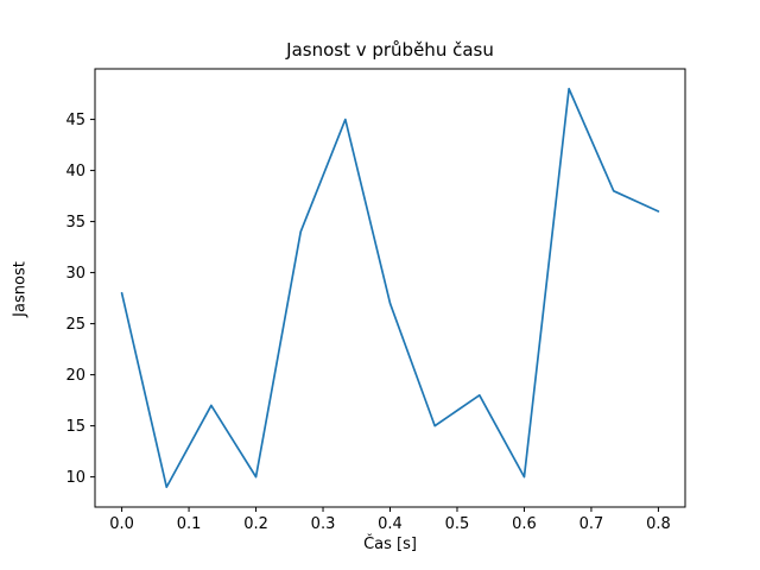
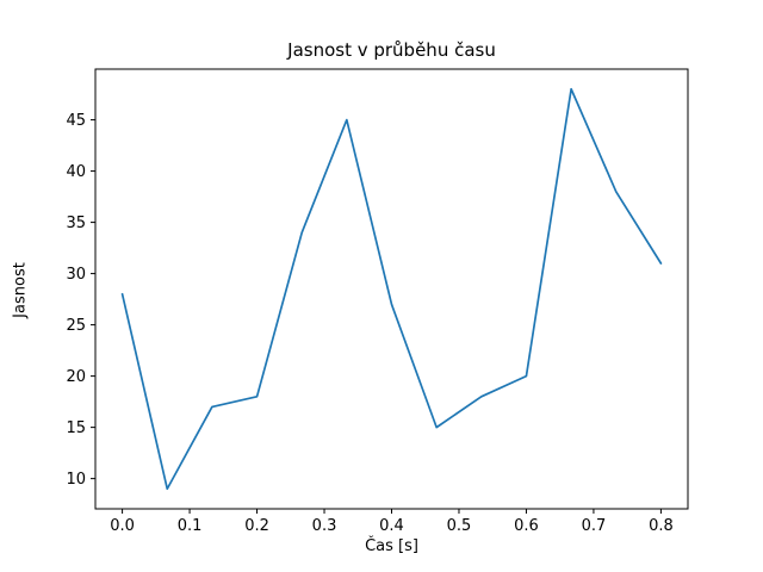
0.2: 10 -> 18
0.6: 10 -> 20
0.8: 36 -> 31
